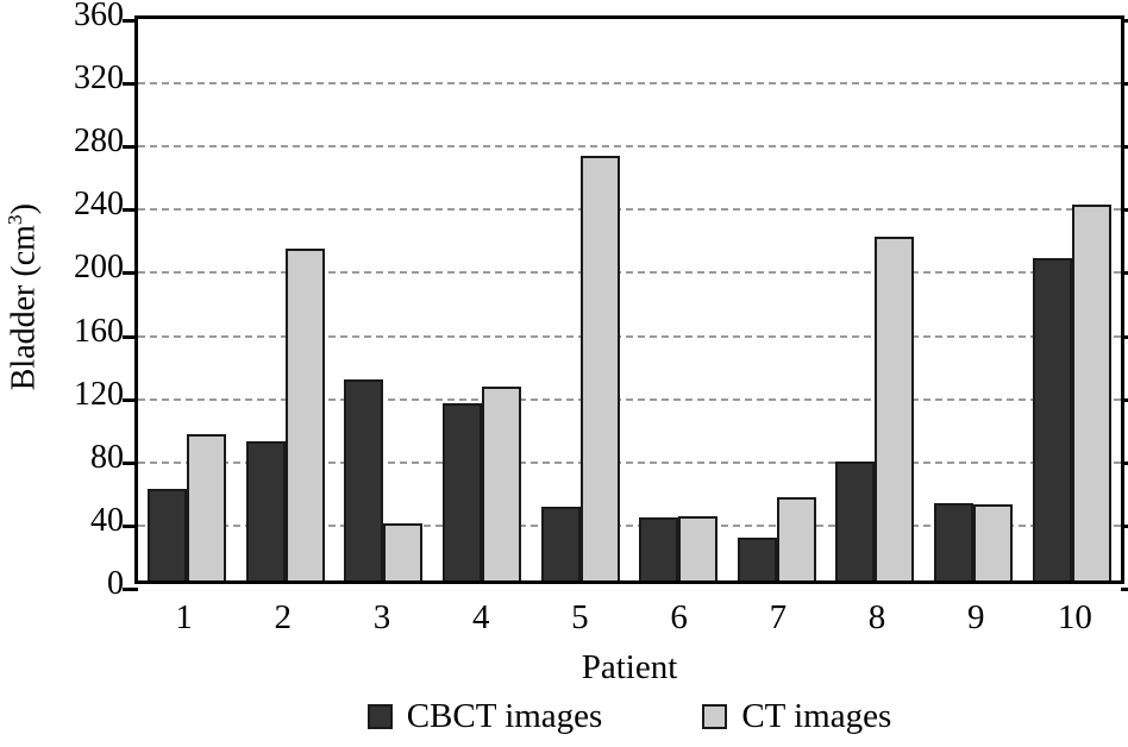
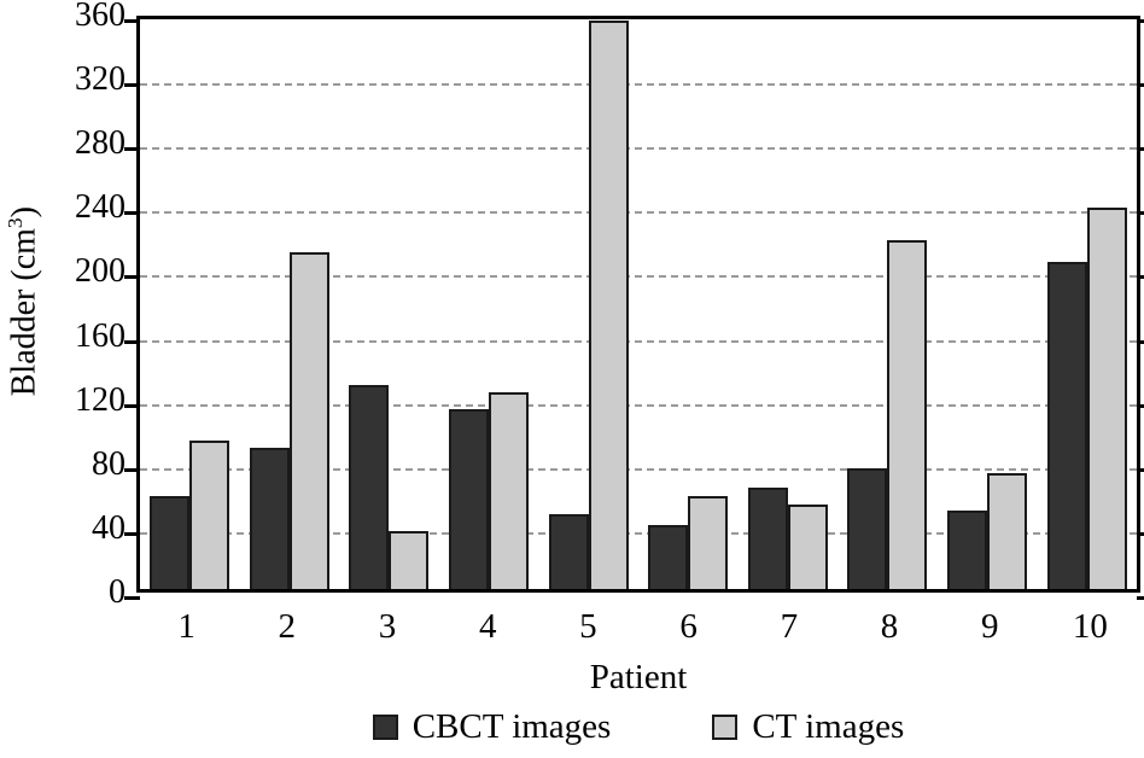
CT images/5: 269 -> 355
CT images/6: 41 -> 58
CBCT images/7: 27 -> 63
CT images/9: 48 -> 72
